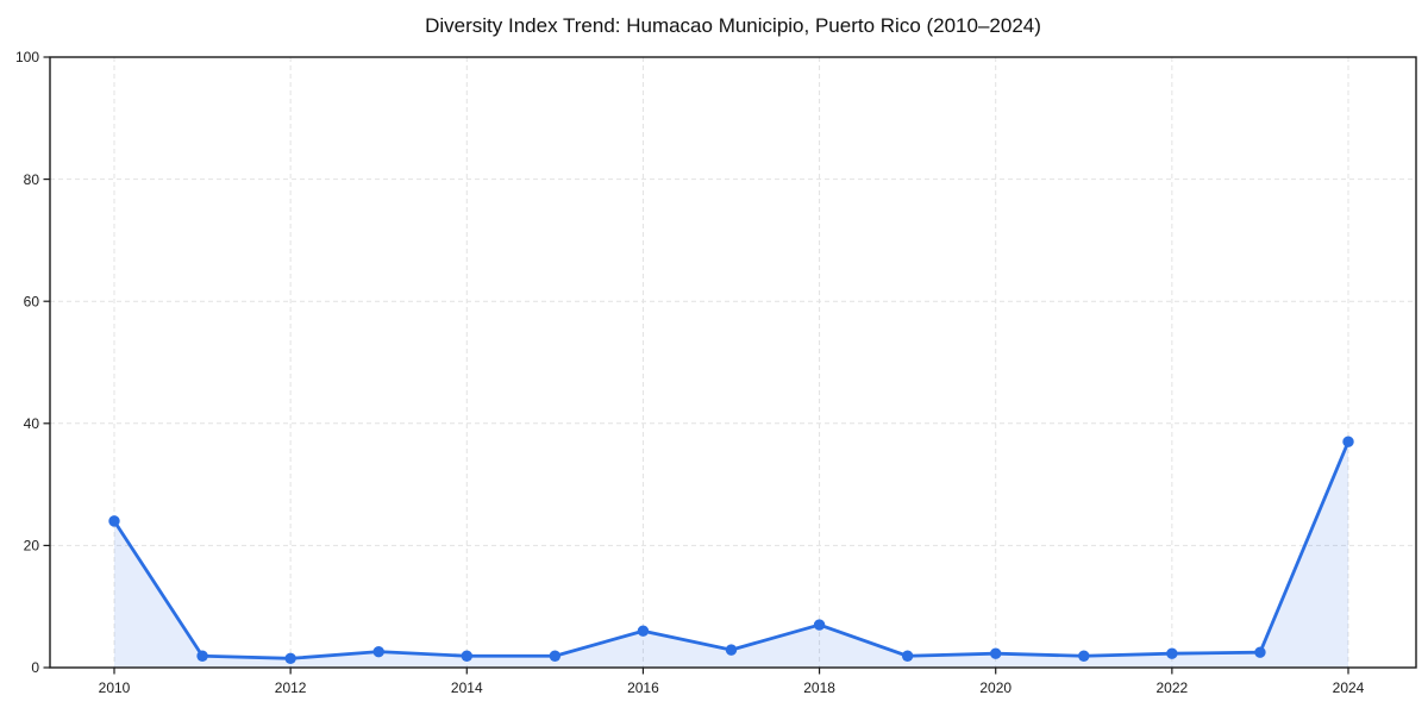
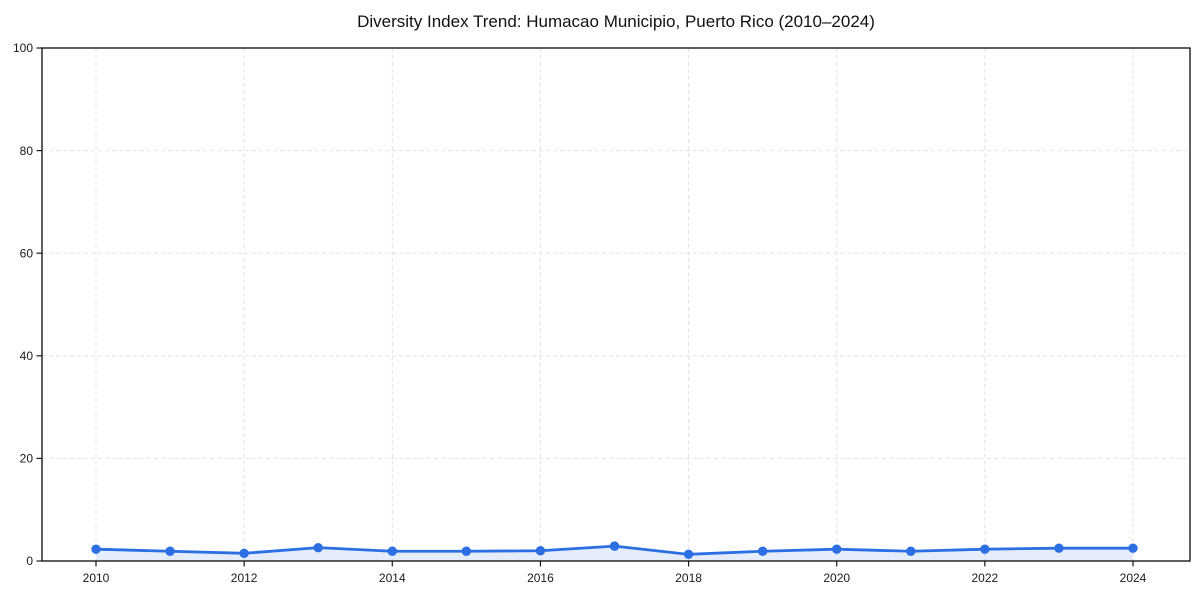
2010: 24 -> 2
2016: 6 -> 2
2018: 7 -> 1
2024: 37 -> 2
